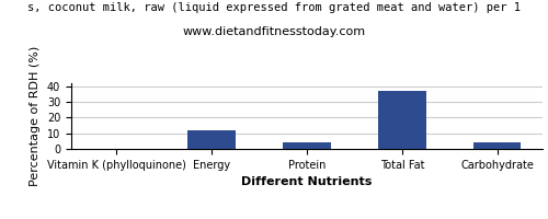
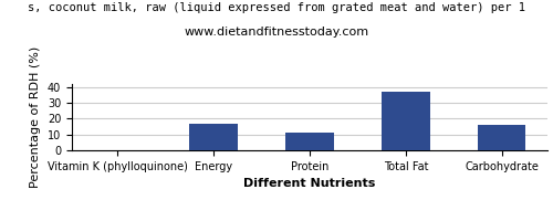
Energy: 12 -> 17
Protein: 4 -> 11
Carbohydrate: 4 -> 16
